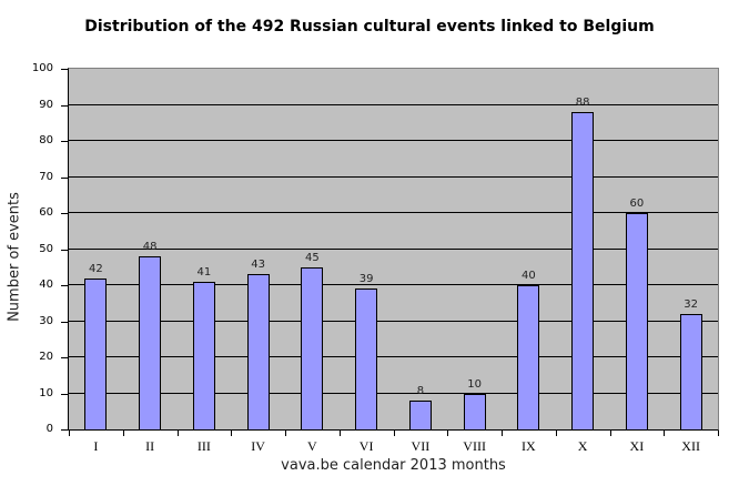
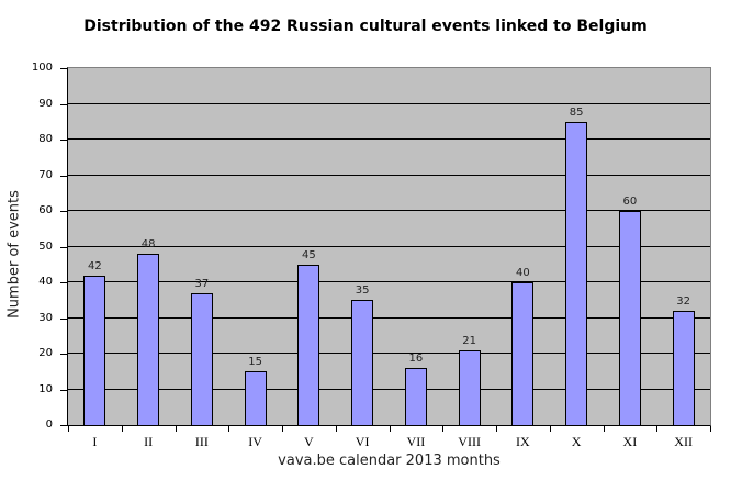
III: 41 -> 37
IV: 43 -> 15
VI: 39 -> 35
VII: 8 -> 16
VIII: 10 -> 21
X: 88 -> 85
